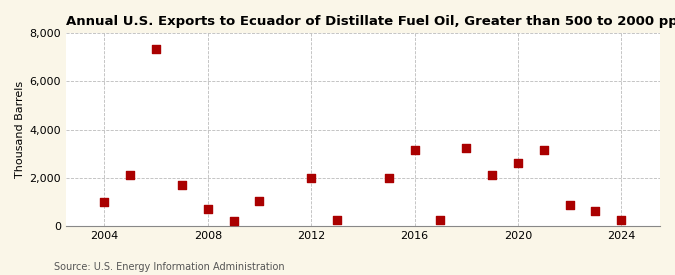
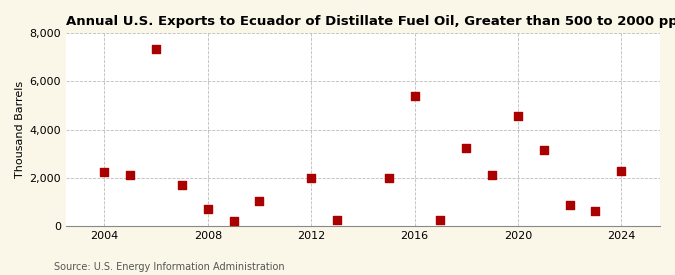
2004: 1,000 -> 2,250
2016: 3,150 -> 5,400
2020: 2,600 -> 4,550
2024: 250 -> 2,300
